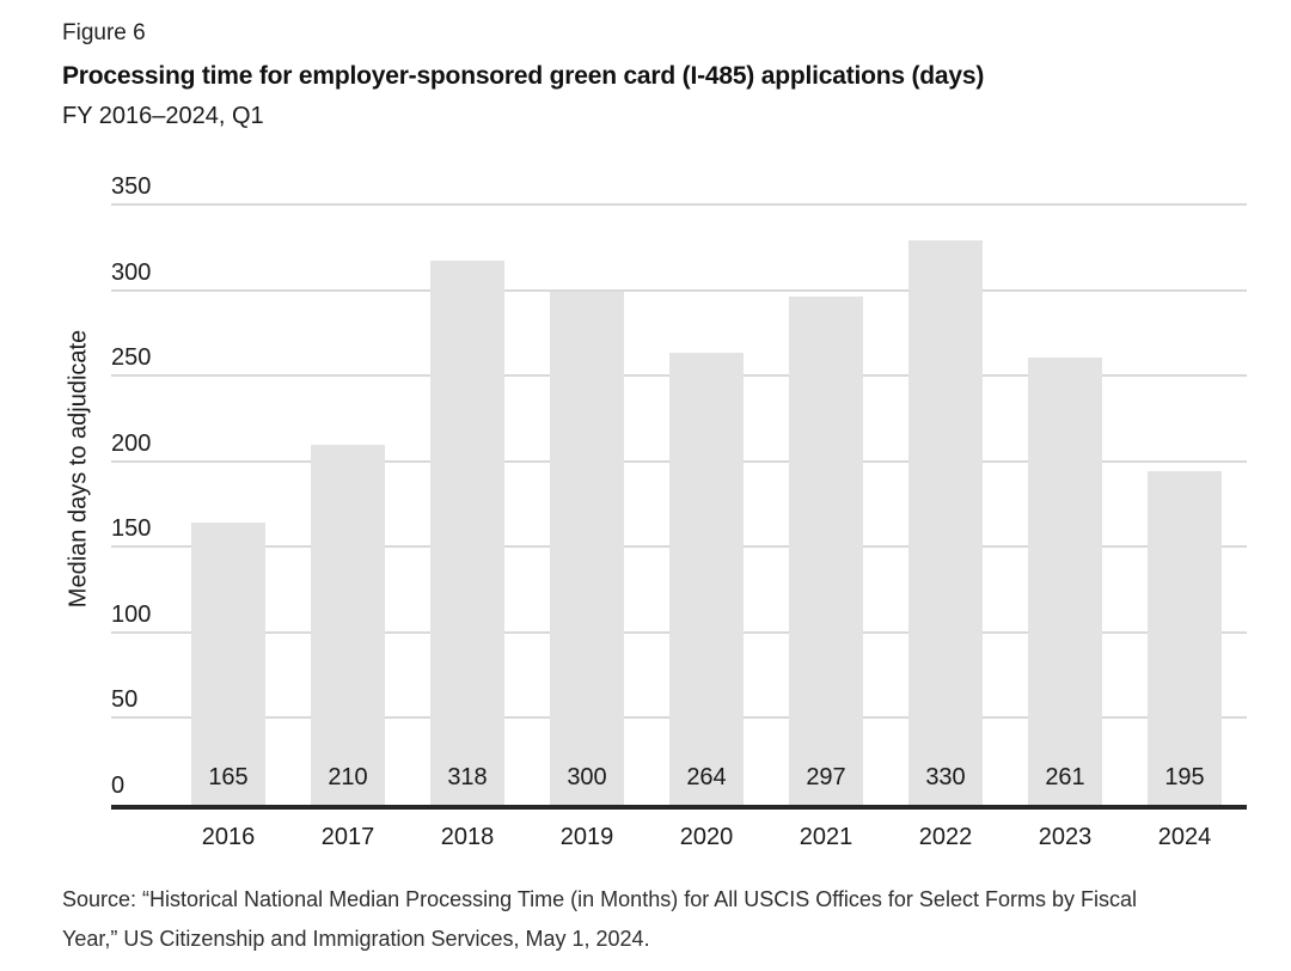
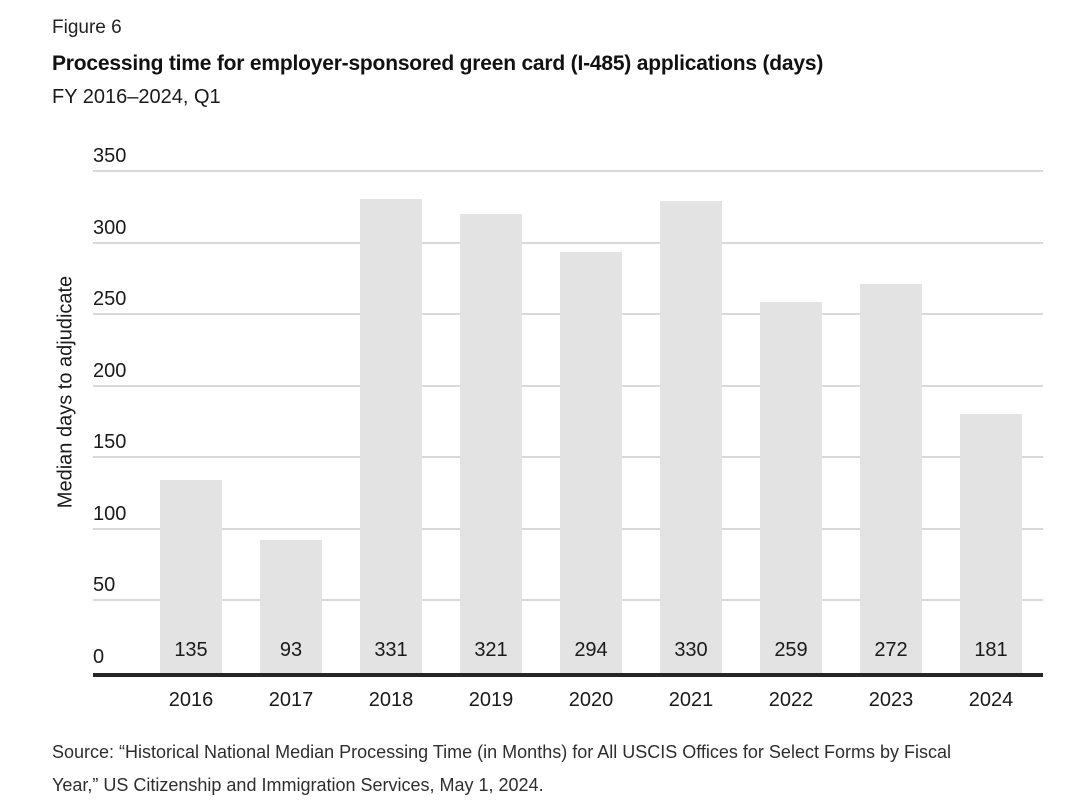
2016: 165 -> 135
2017: 210 -> 93
2018: 318 -> 331
2019: 300 -> 321
2020: 264 -> 294
2021: 297 -> 330
2022: 330 -> 259
2023: 261 -> 272
2024: 195 -> 181
